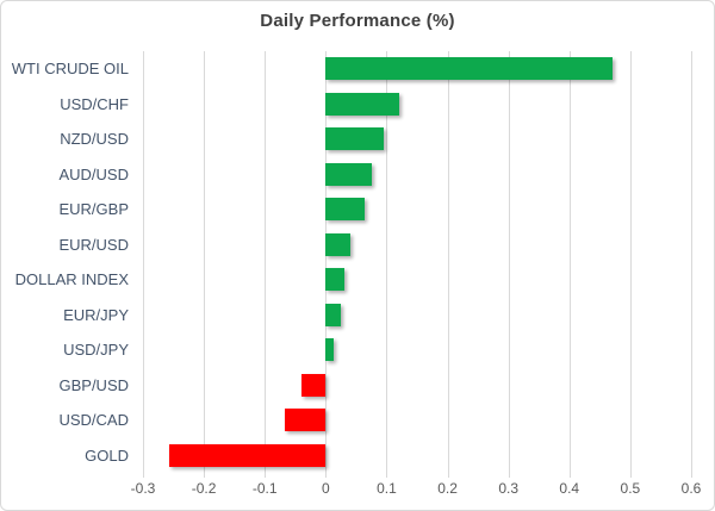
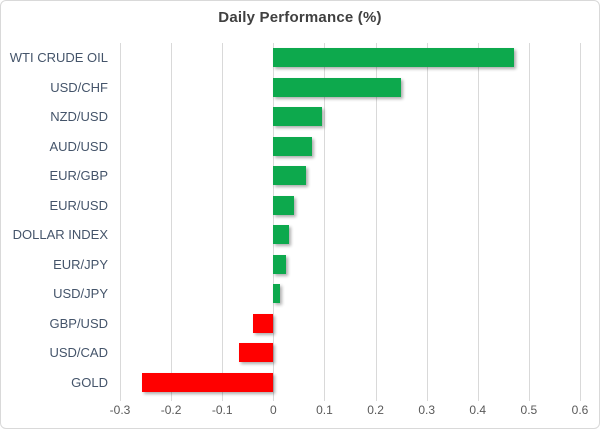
USD/CHF: 0.12 -> 0.25
